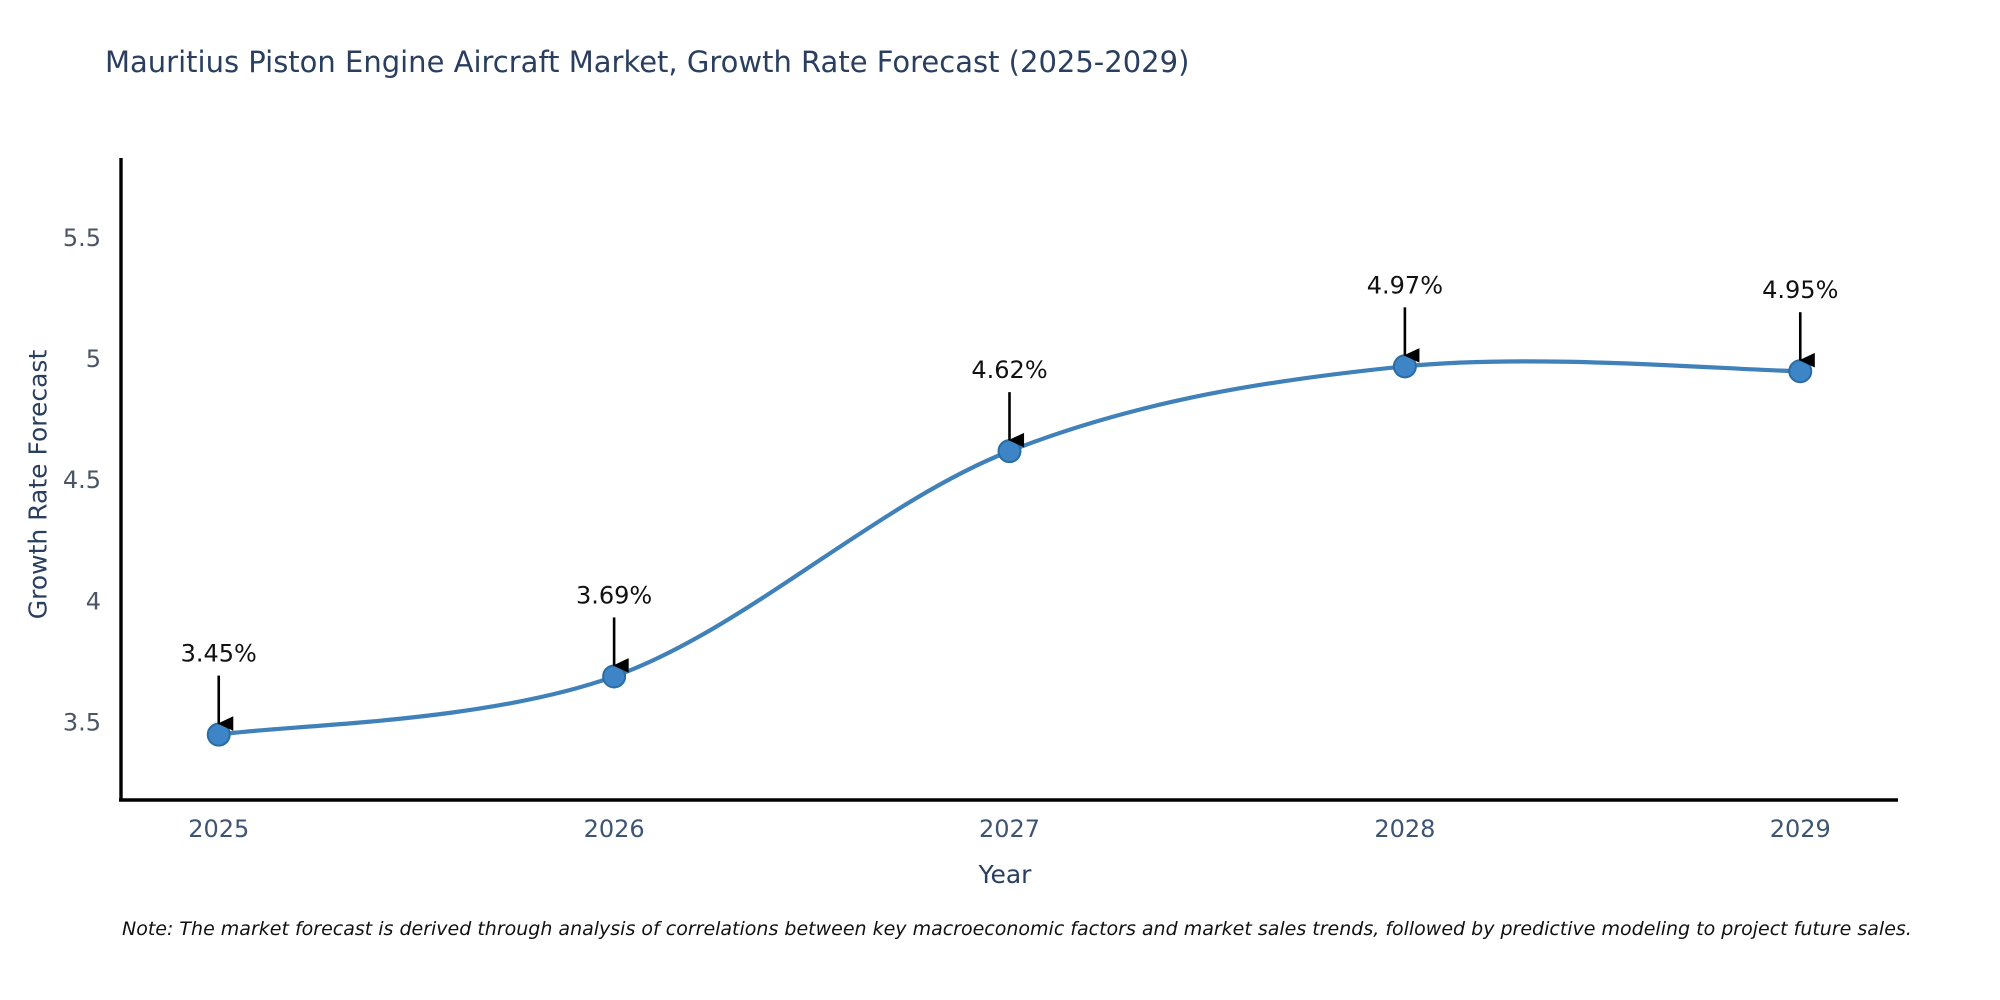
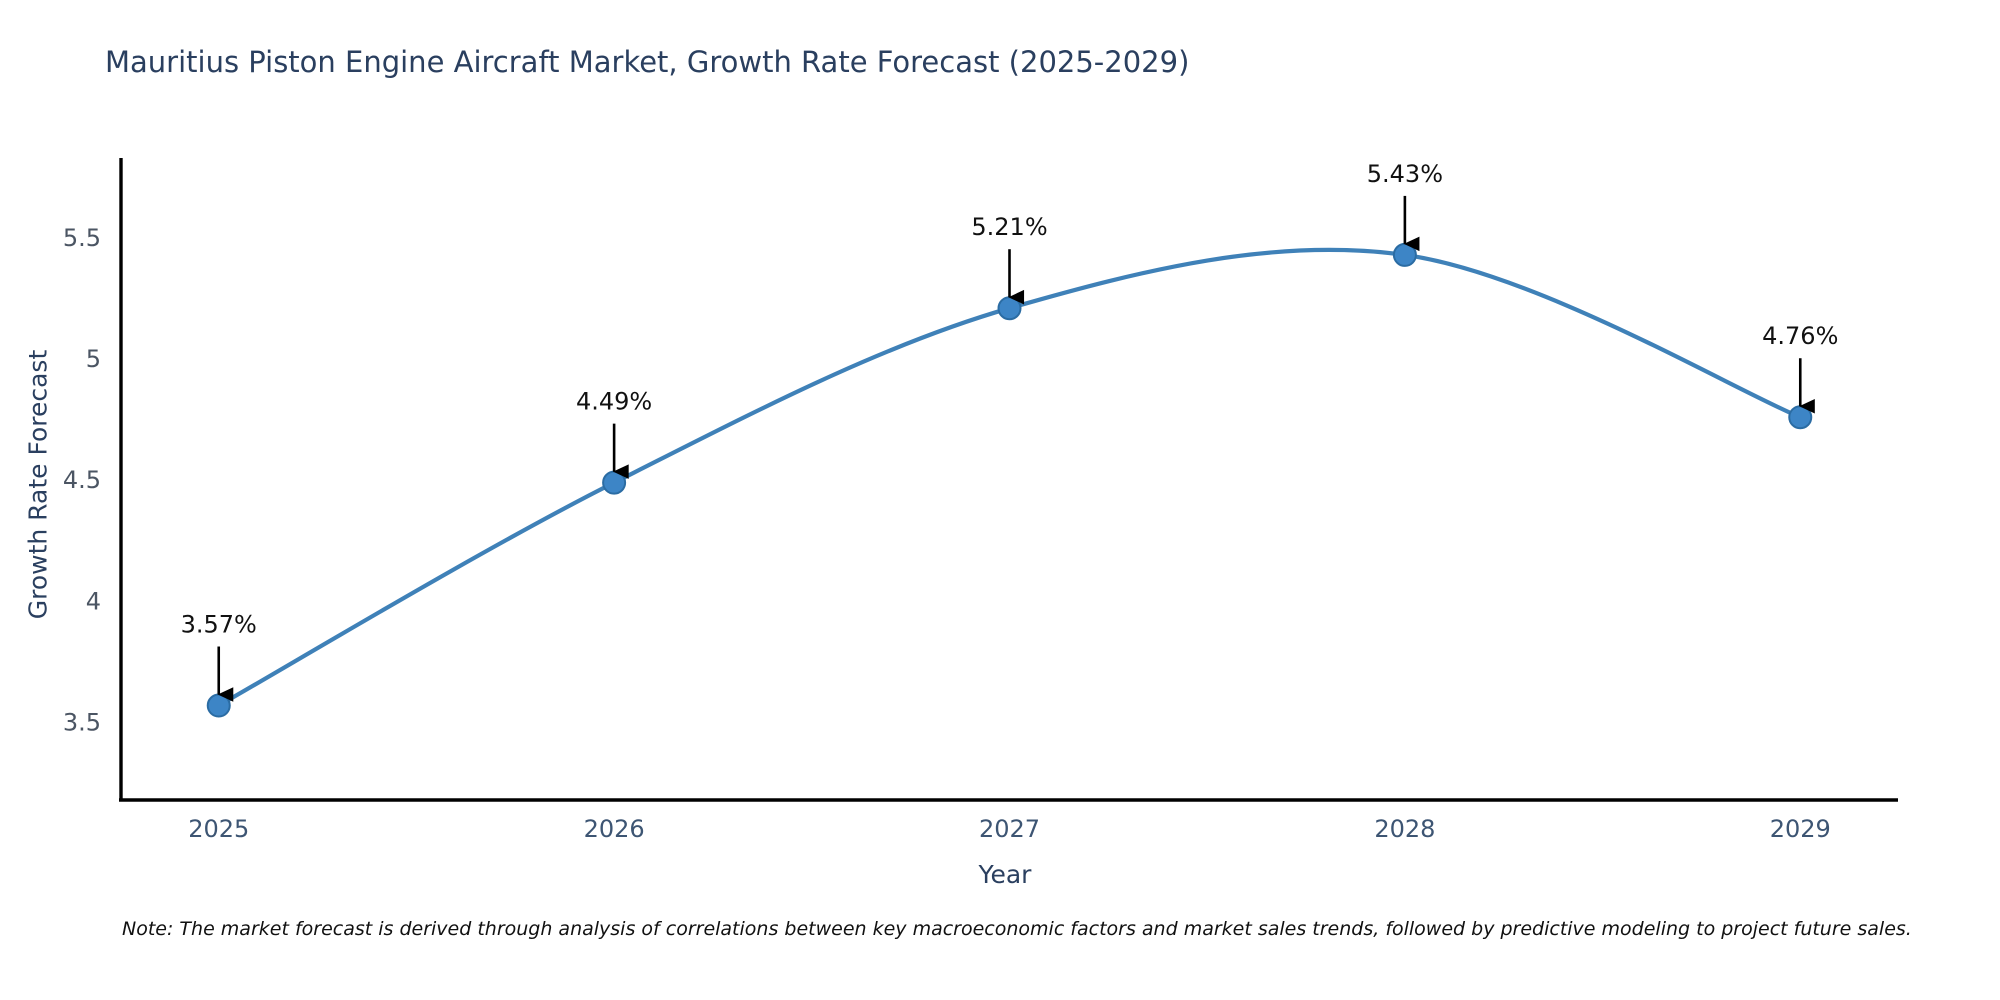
2025: 3.45% -> 3.57%
2026: 3.69% -> 4.49%
2027: 4.62% -> 5.21%
2028: 4.97% -> 5.43%
2029: 4.95% -> 4.76%
